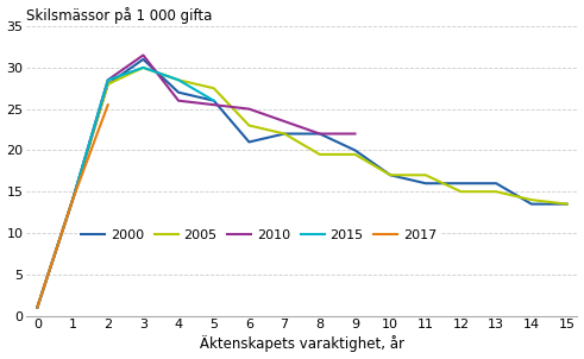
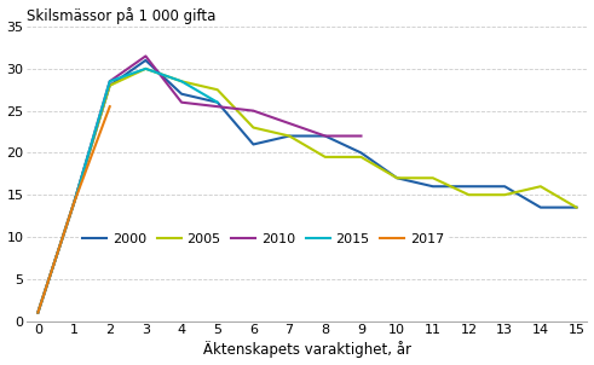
2005/14: 14.0 -> 16.0
